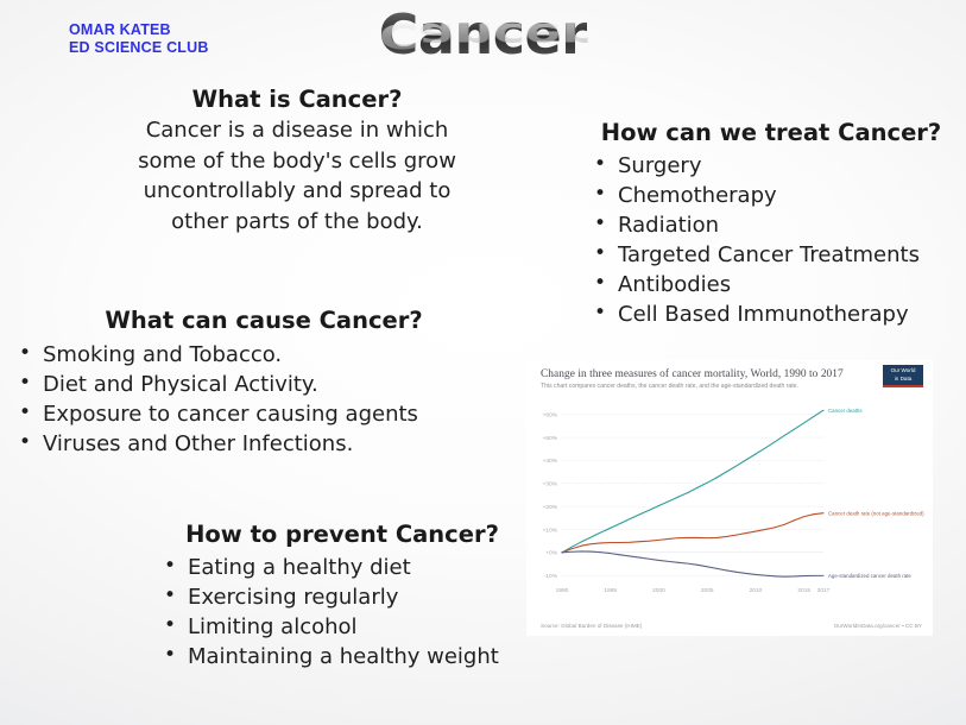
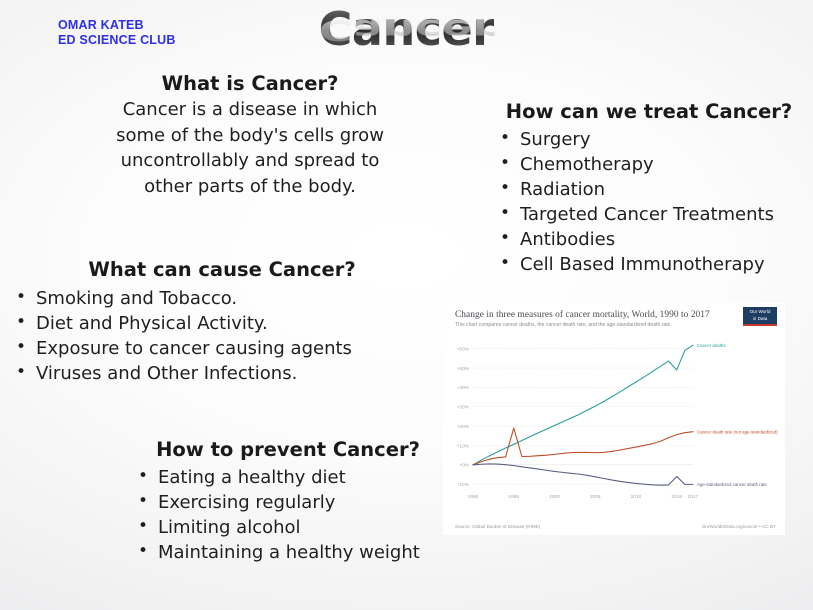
Cancer death rate (not age-standardized)/1995: 4% -> 19%
Cancer deaths/2015: 56% -> 49%
Age-standardized cancer death rate/2015: -10% -> -6%
